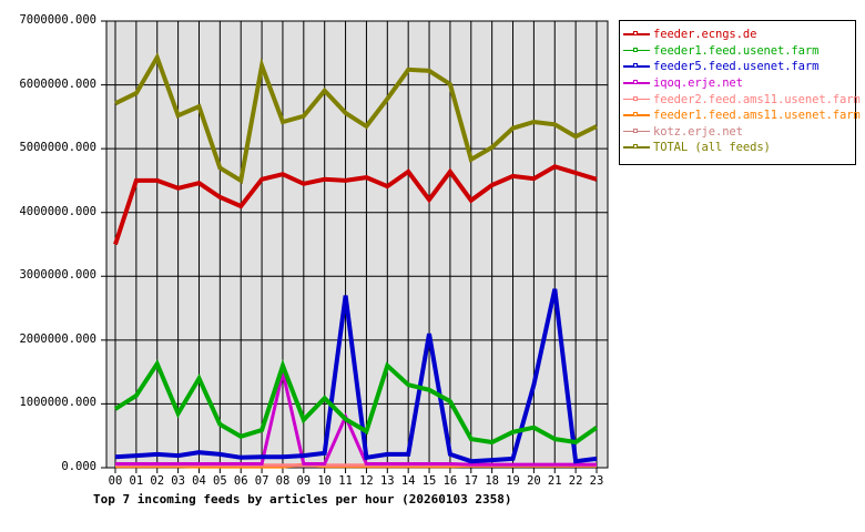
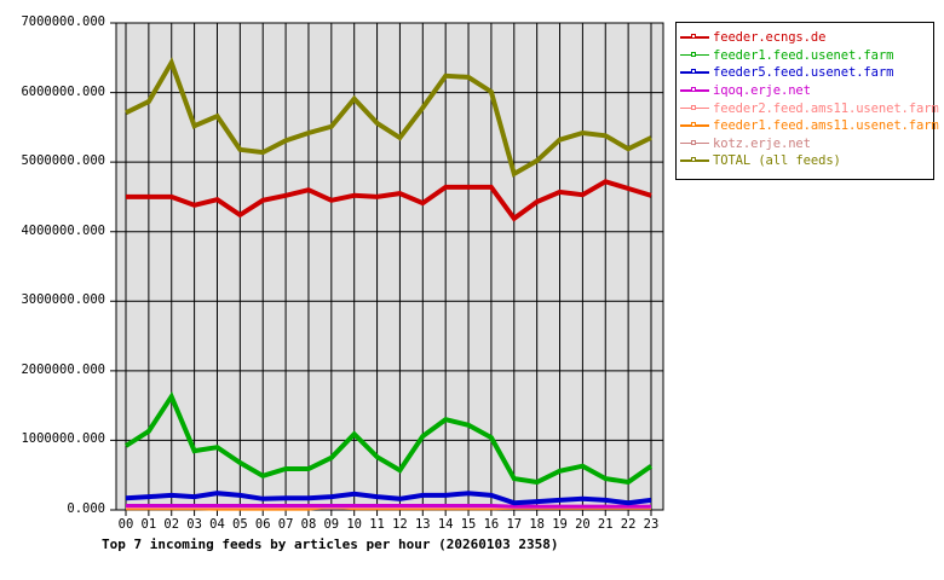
feeder.ecngs.de/00: 3500000 -> 4500000
feeder1.feed.usenet.farm/04: 1400000 -> 900000
TOTAL (all feeds)/05: 4700000 -> 5200000
feeder.ecngs.de/06: 4100000 -> 4400000
TOTAL (all feeds)/06: 4500000 -> 5100000
TOTAL (all feeds)/07: 6300000 -> 5300000
feeder1.feed.usenet.farm/08: 1600000 -> 600000
iqoq.erje.net/08: 1500000 -> 100000
feeder5.feed.usenet.farm/11: 2700000 -> 200000
iqoq.erje.net/11: 800000 -> 100000
feeder1.feed.usenet.farm/13: 1600000 -> 1100000
feeder.ecngs.de/15: 4200000 -> 4600000
feeder5.feed.usenet.farm/15: 2100000 -> 200000
feeder5.feed.usenet.farm/20: 1300000 -> 200000
feeder5.feed.usenet.farm/21: 2800000 -> 100000
